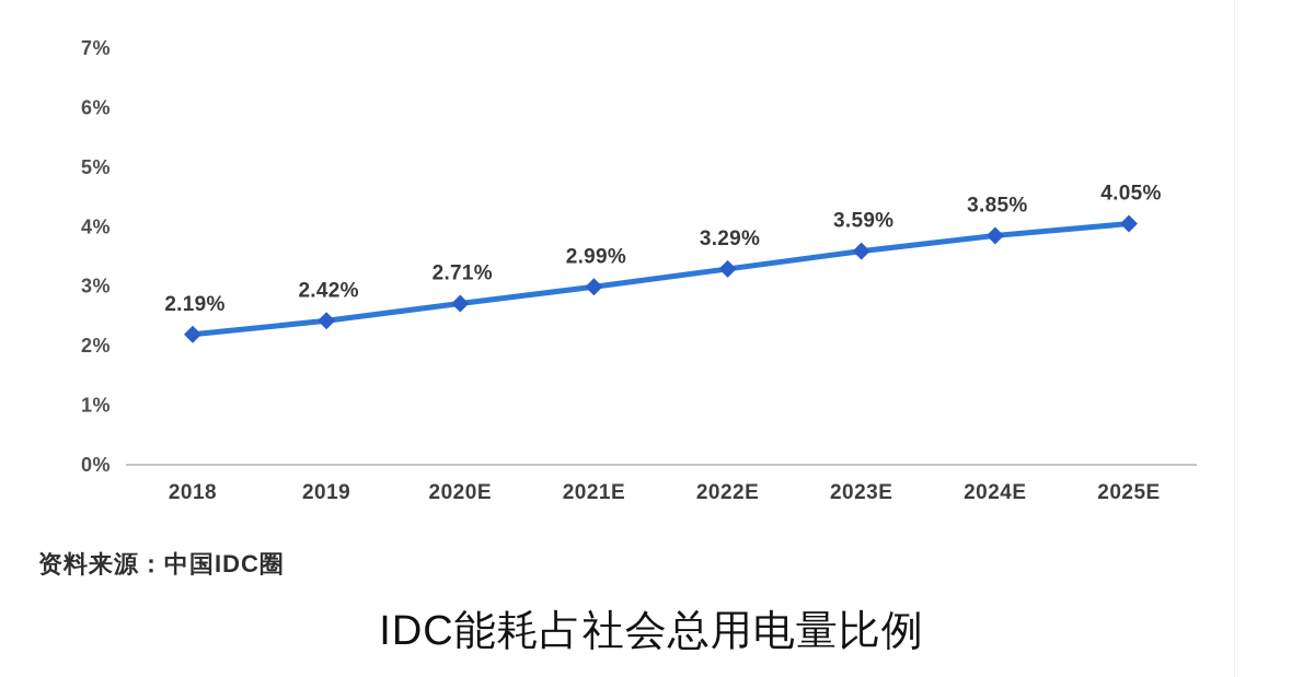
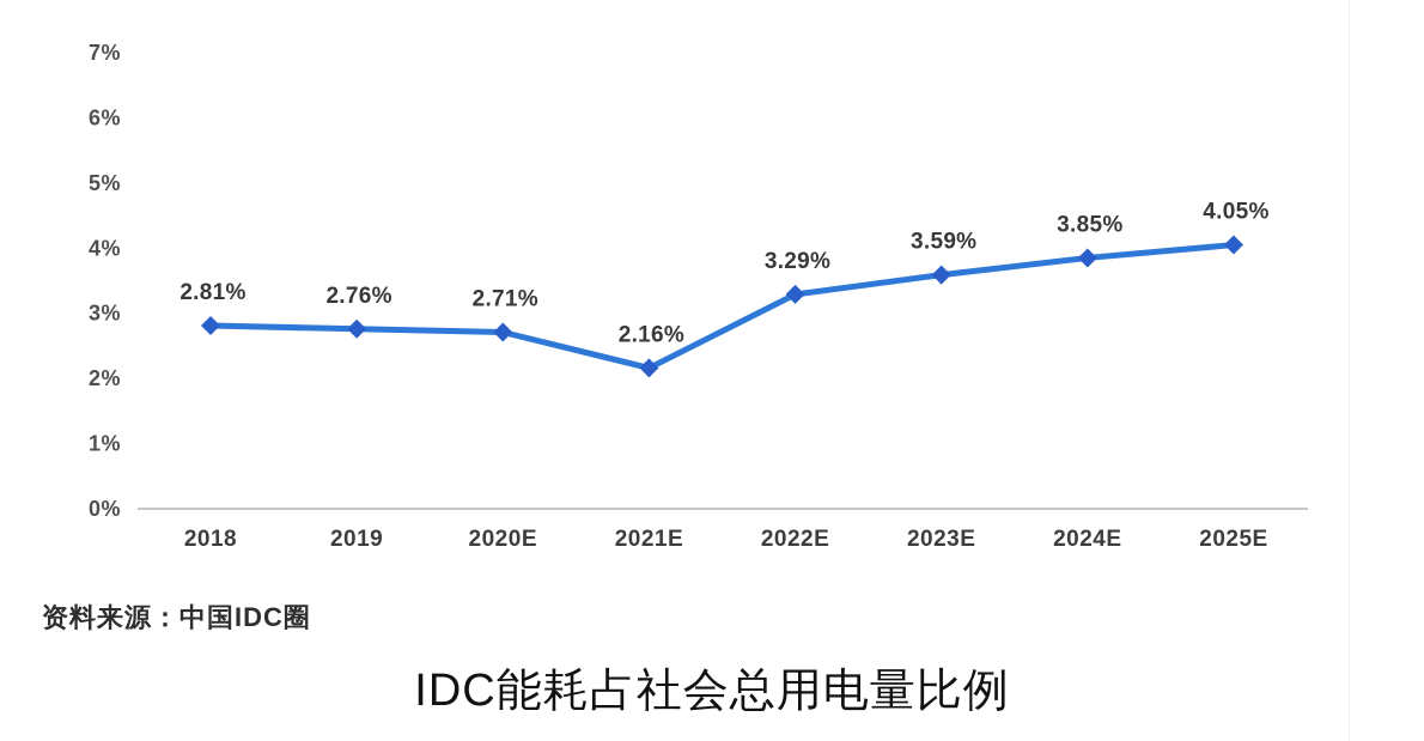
2018: 2.19% -> 2.81%
2019: 2.42% -> 2.76%
2021E: 2.99% -> 2.16%
